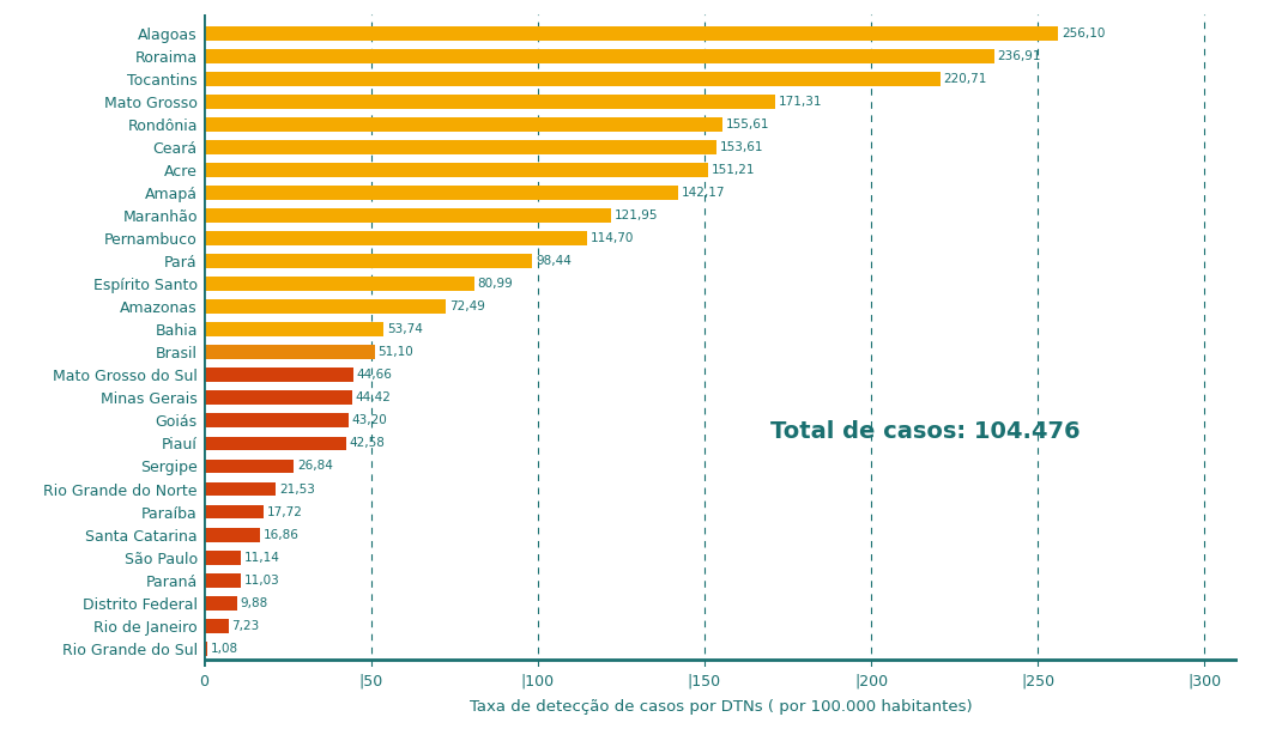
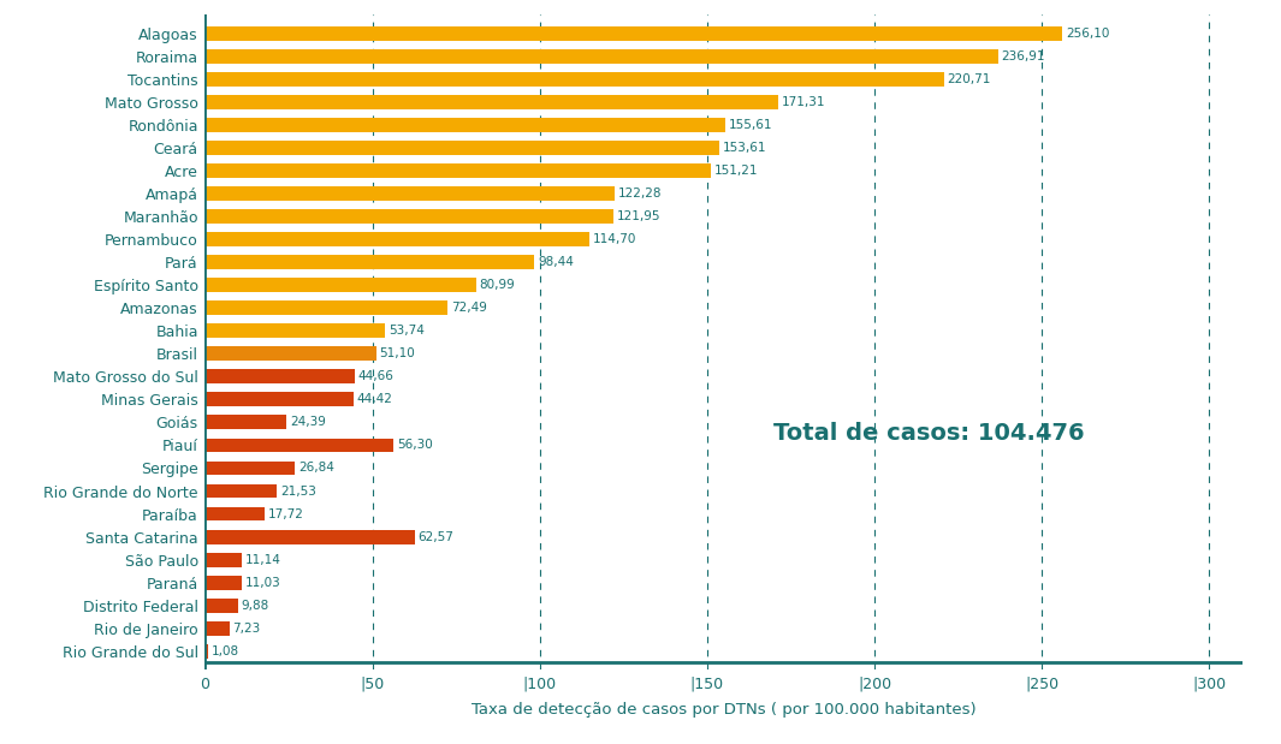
Amapá: 142,17 -> 122,28
Goiás: 43,20 -> 24,39
Piauí: 42,58 -> 56,30
Santa Catarina: 16,86 -> 62,57
